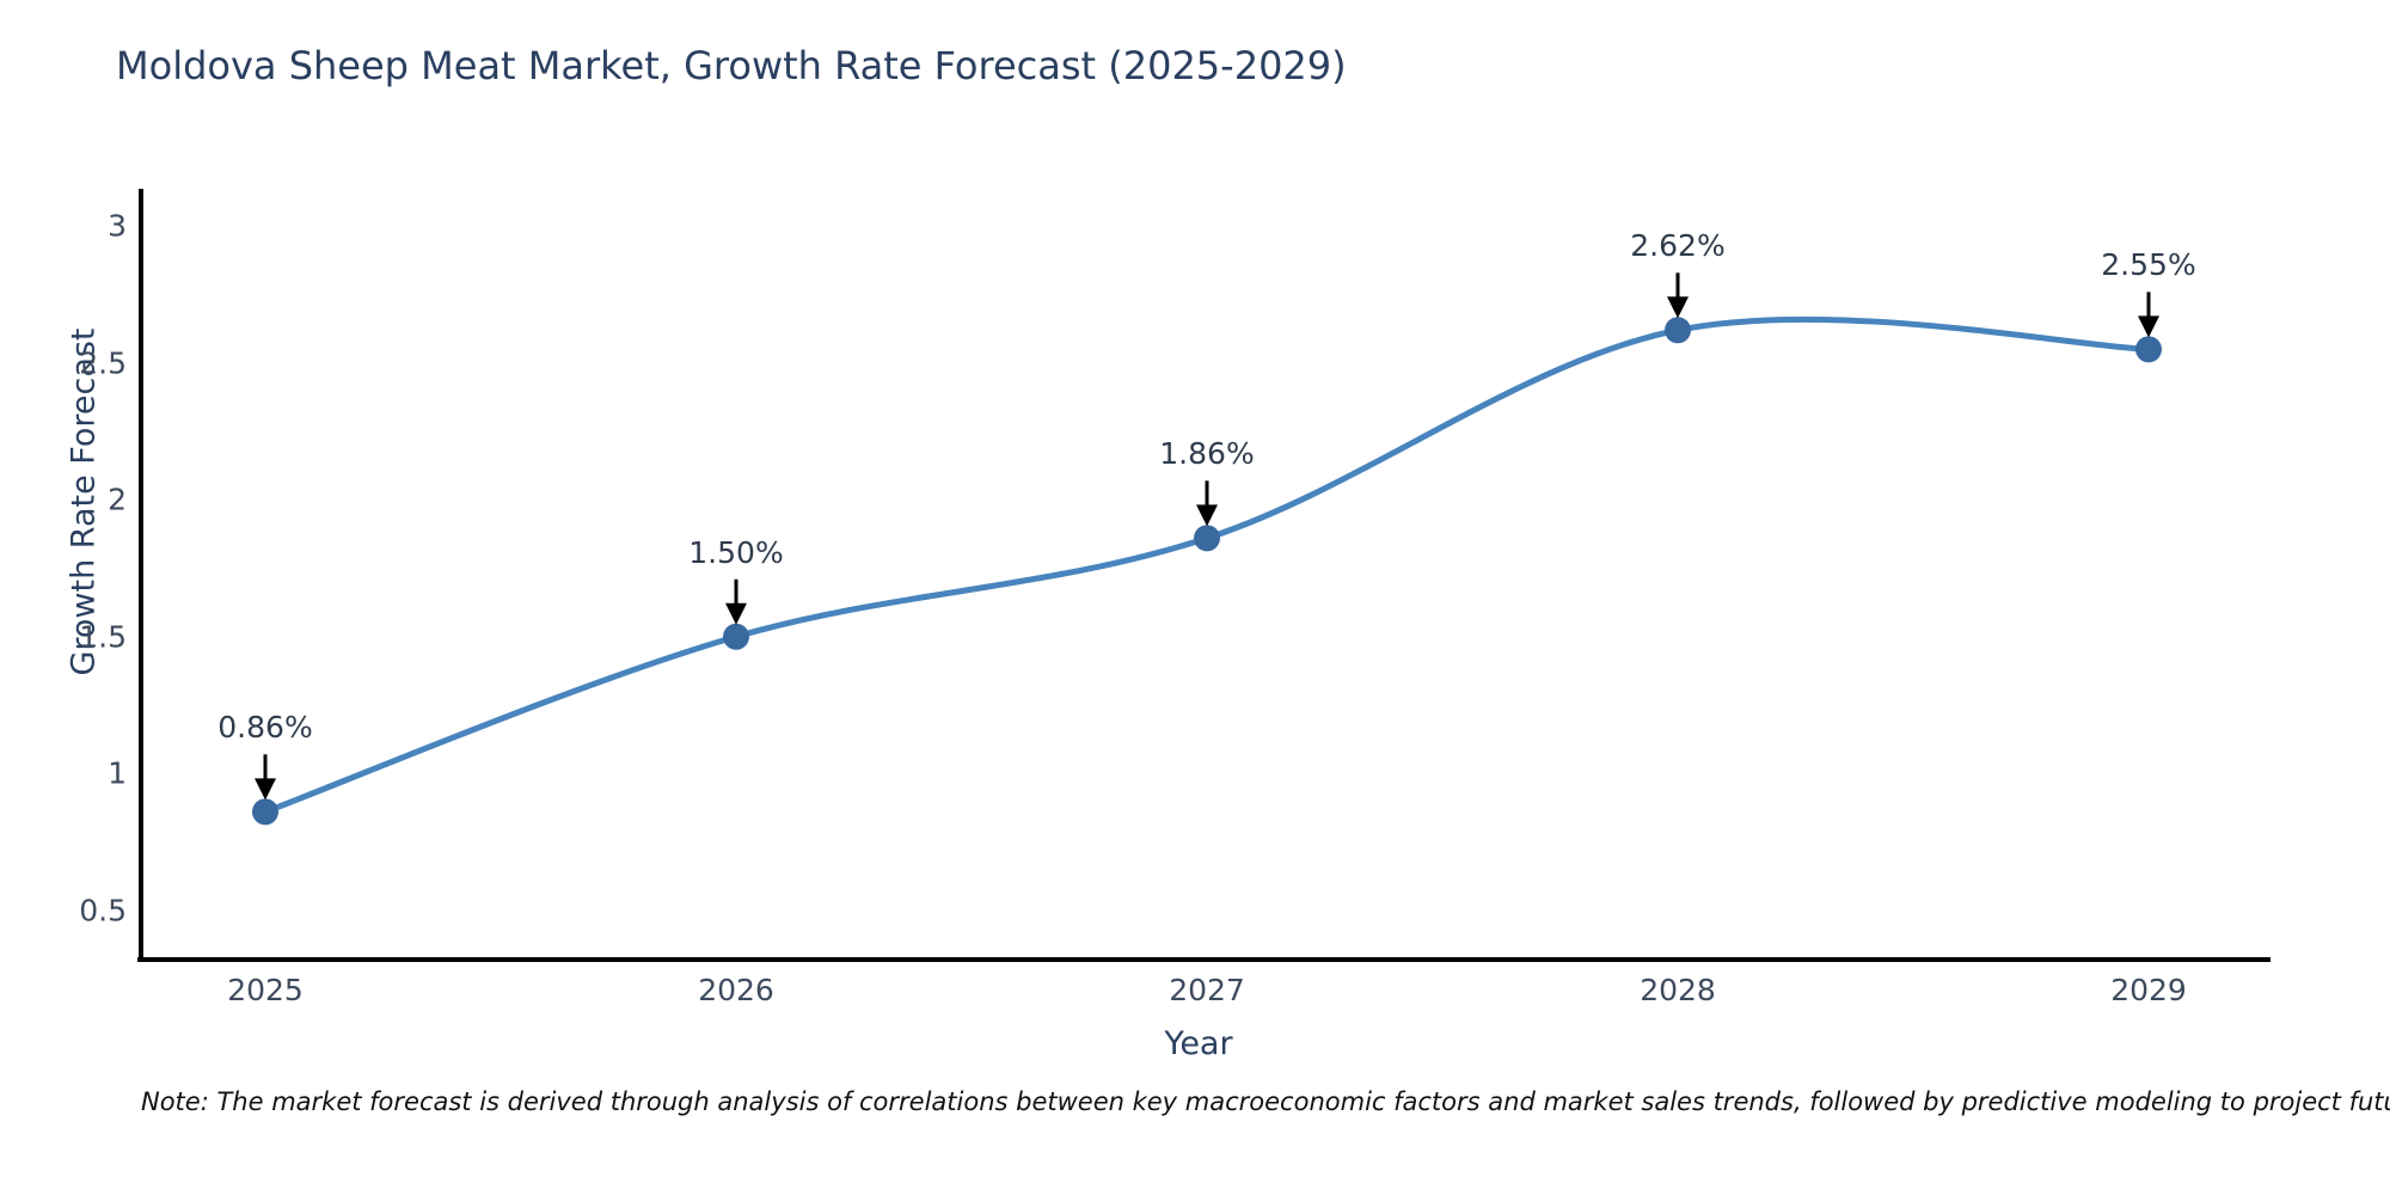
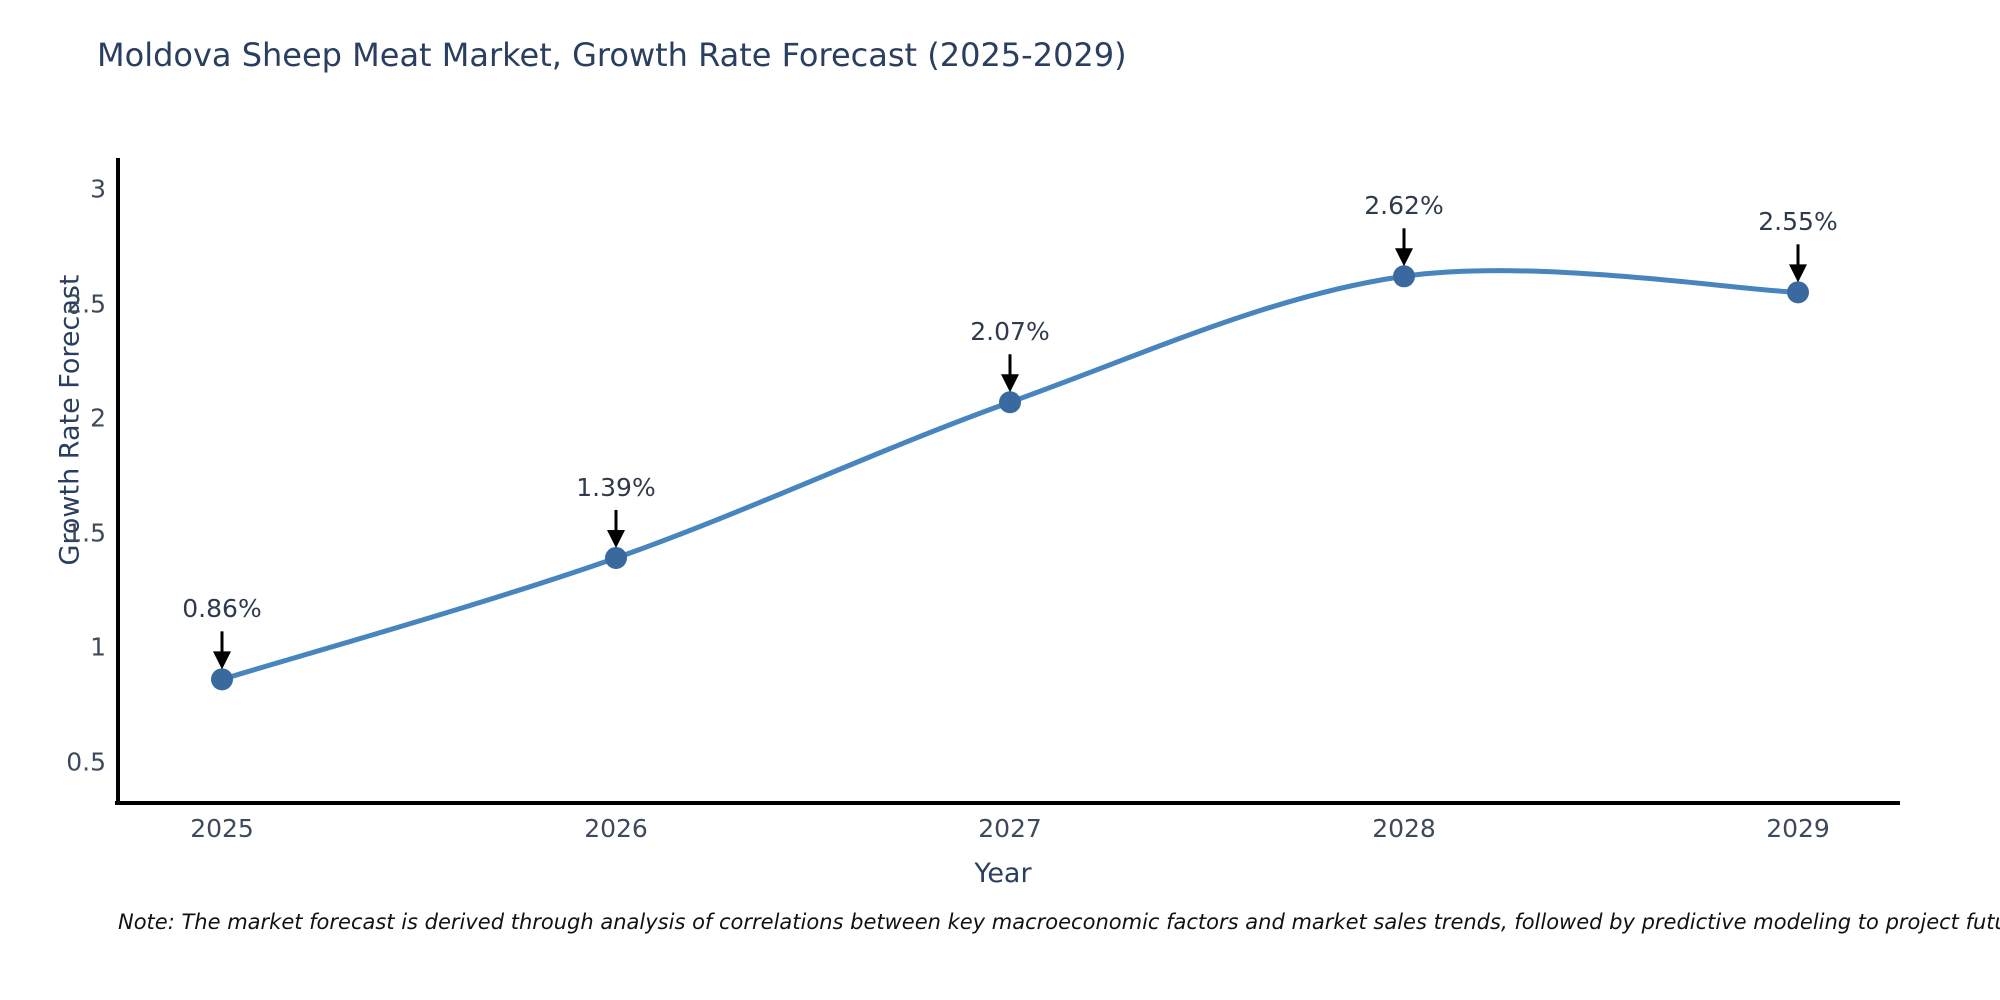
2026: 1.50% -> 1.39%
2027: 1.86% -> 2.07%
